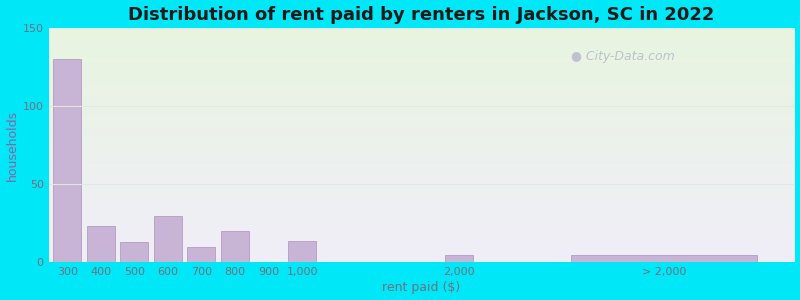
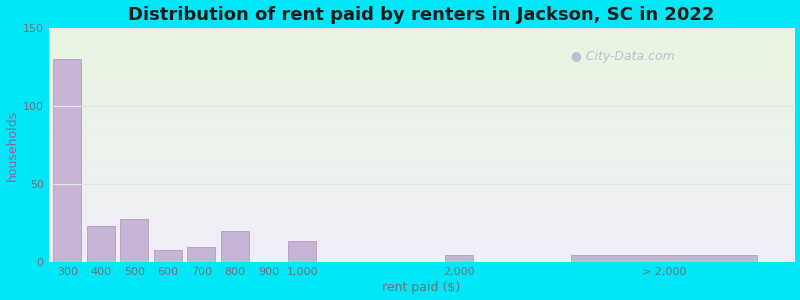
500: 13 -> 28
600: 30 -> 8
